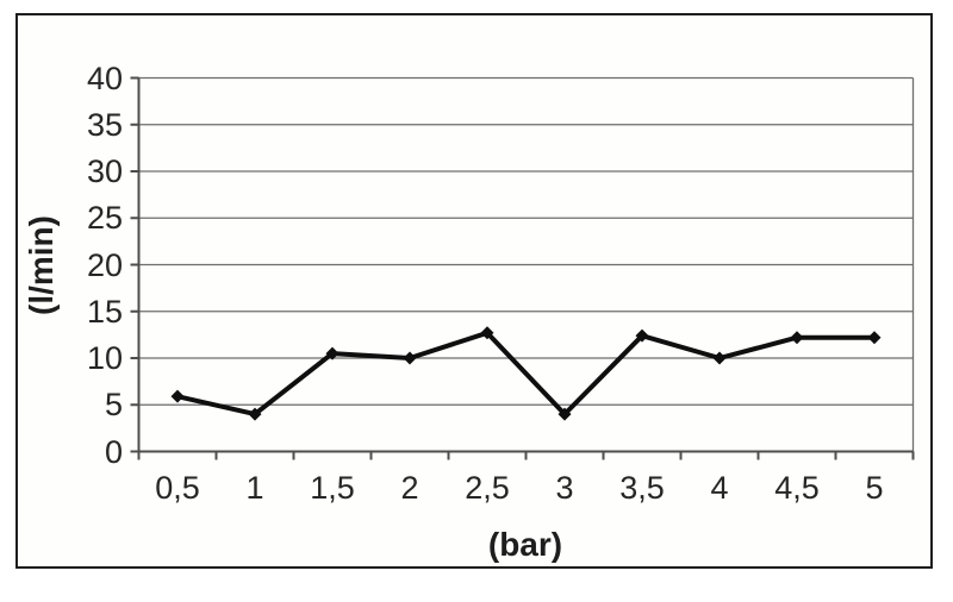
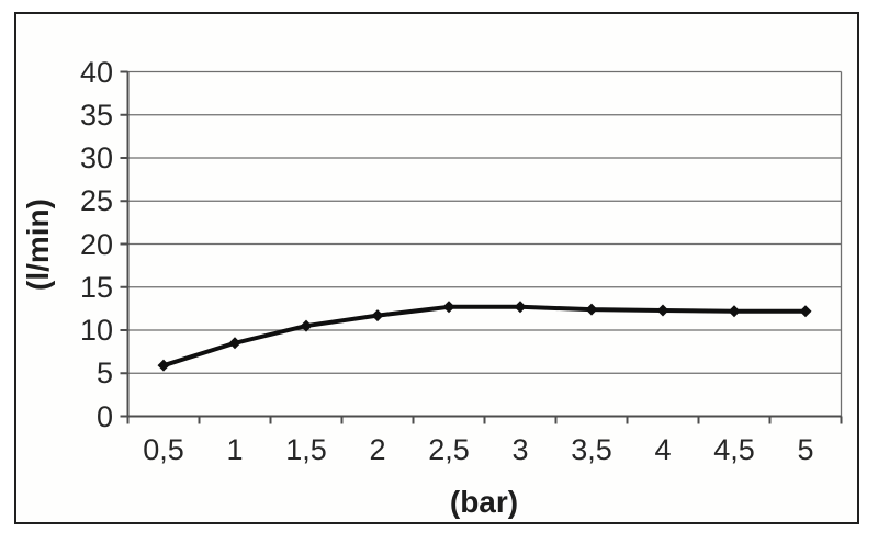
1: 4 -> 8
2: 10 -> 12
3: 4 -> 13
4: 10 -> 12
